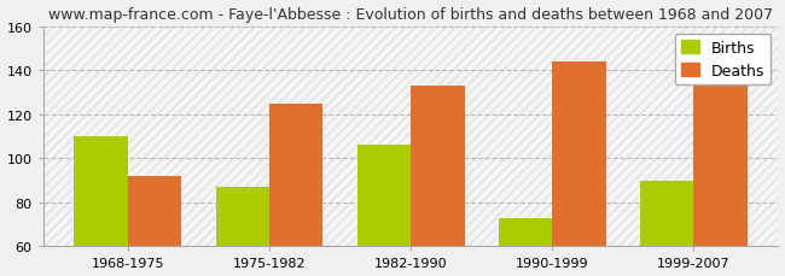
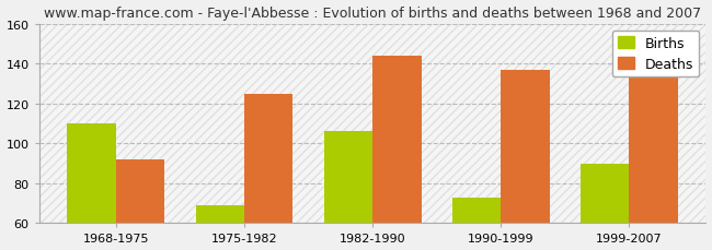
Births/1975-1982: 87 -> 69
Deaths/1982-1990: 133 -> 144
Deaths/1990-1999: 144 -> 137
